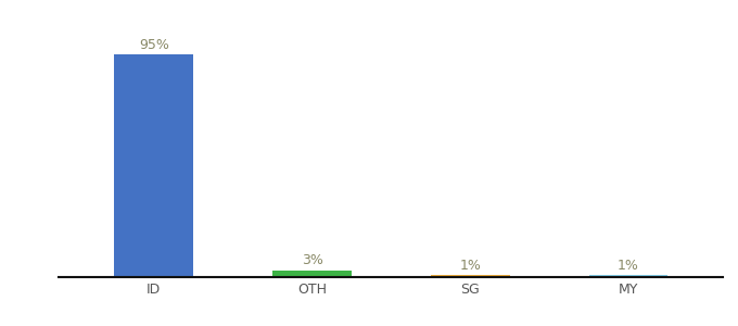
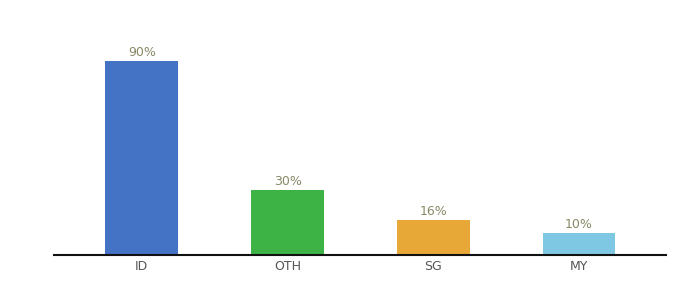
ID: 95% -> 90%
OTH: 3% -> 30%
SG: 1% -> 16%
MY: 1% -> 10%
